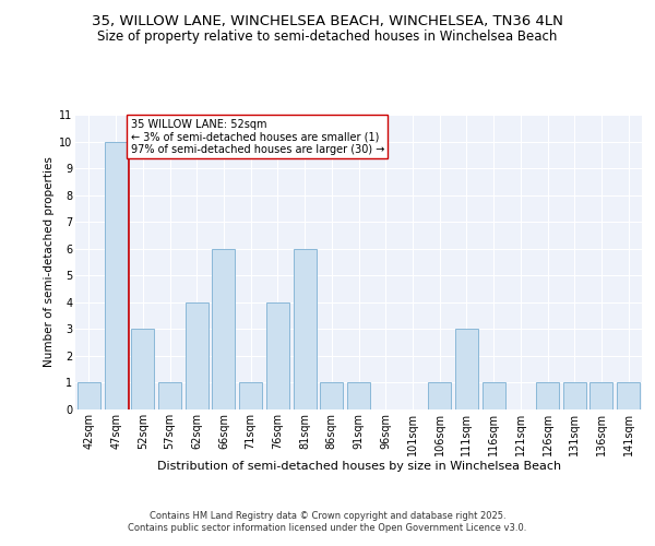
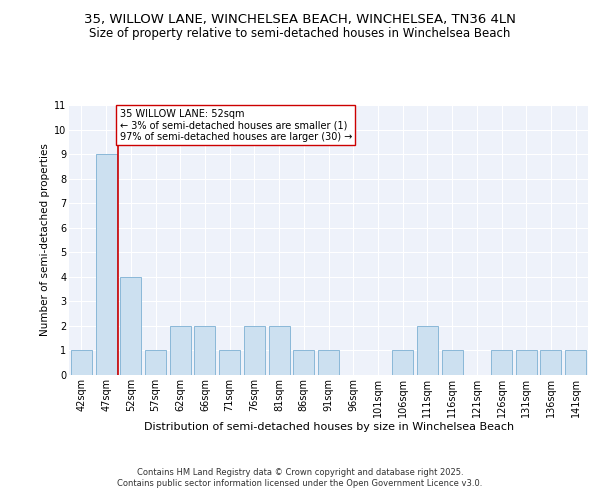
47sqm: 10 -> 9
52sqm: 3 -> 4
62sqm: 4 -> 2
66sqm: 6 -> 2
76sqm: 4 -> 2
81sqm: 6 -> 2
111sqm: 3 -> 2
